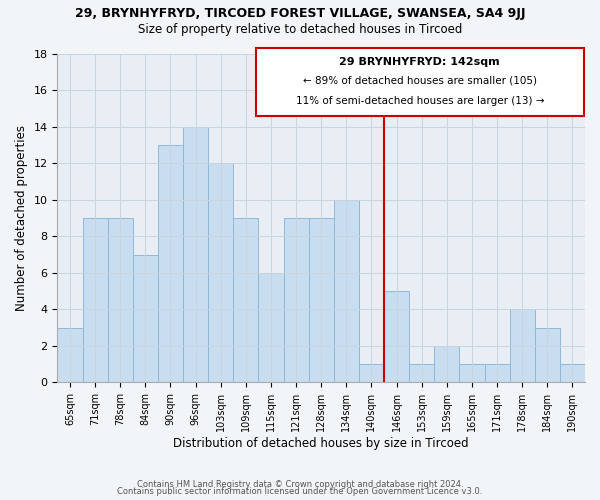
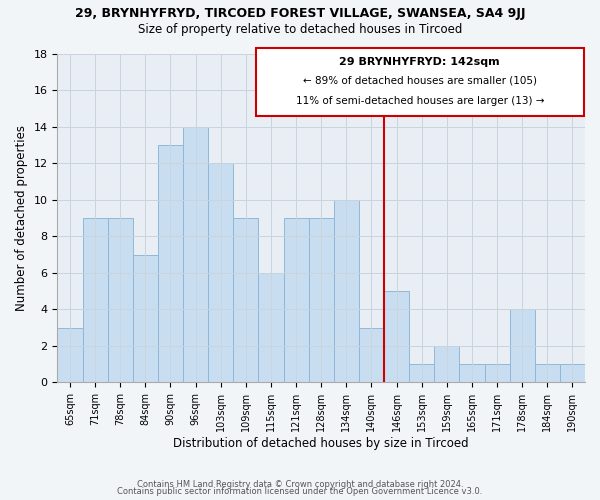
140sqm: 1 -> 3
184sqm: 3 -> 1
